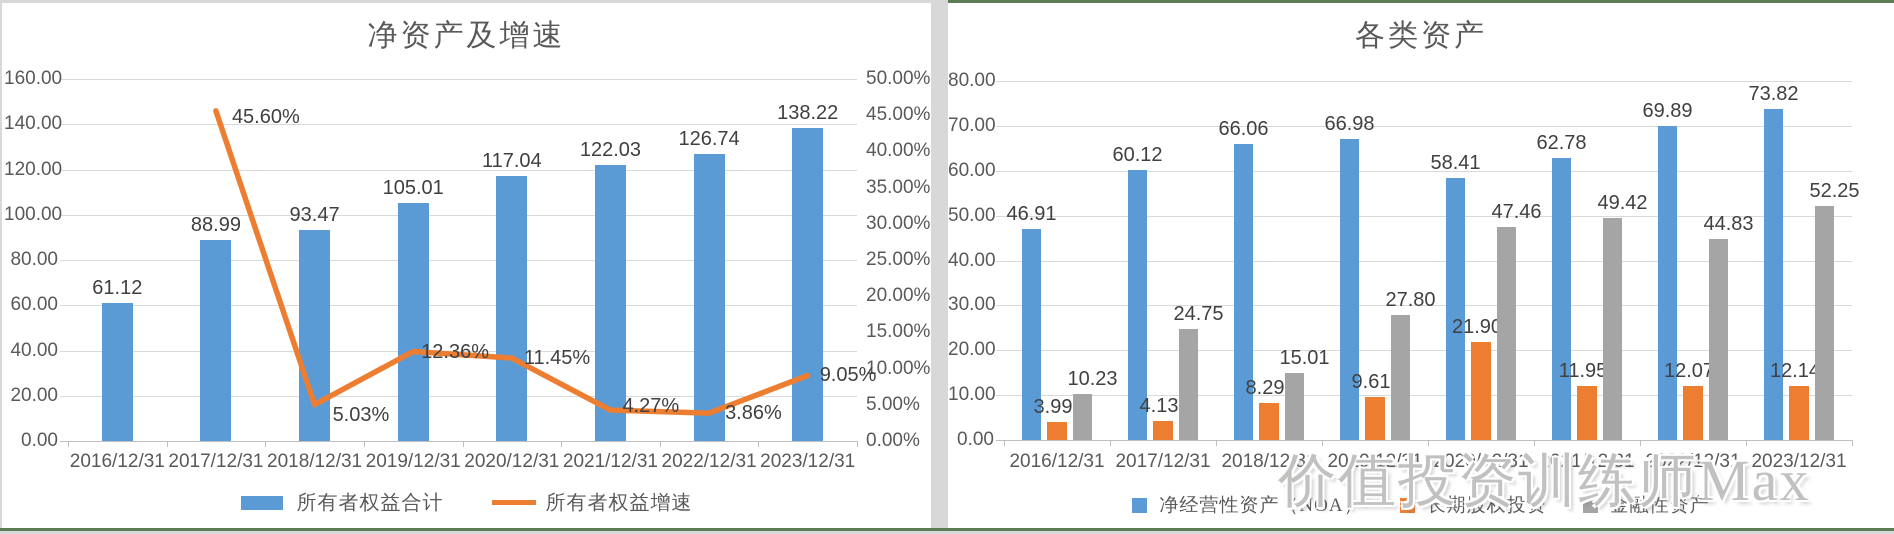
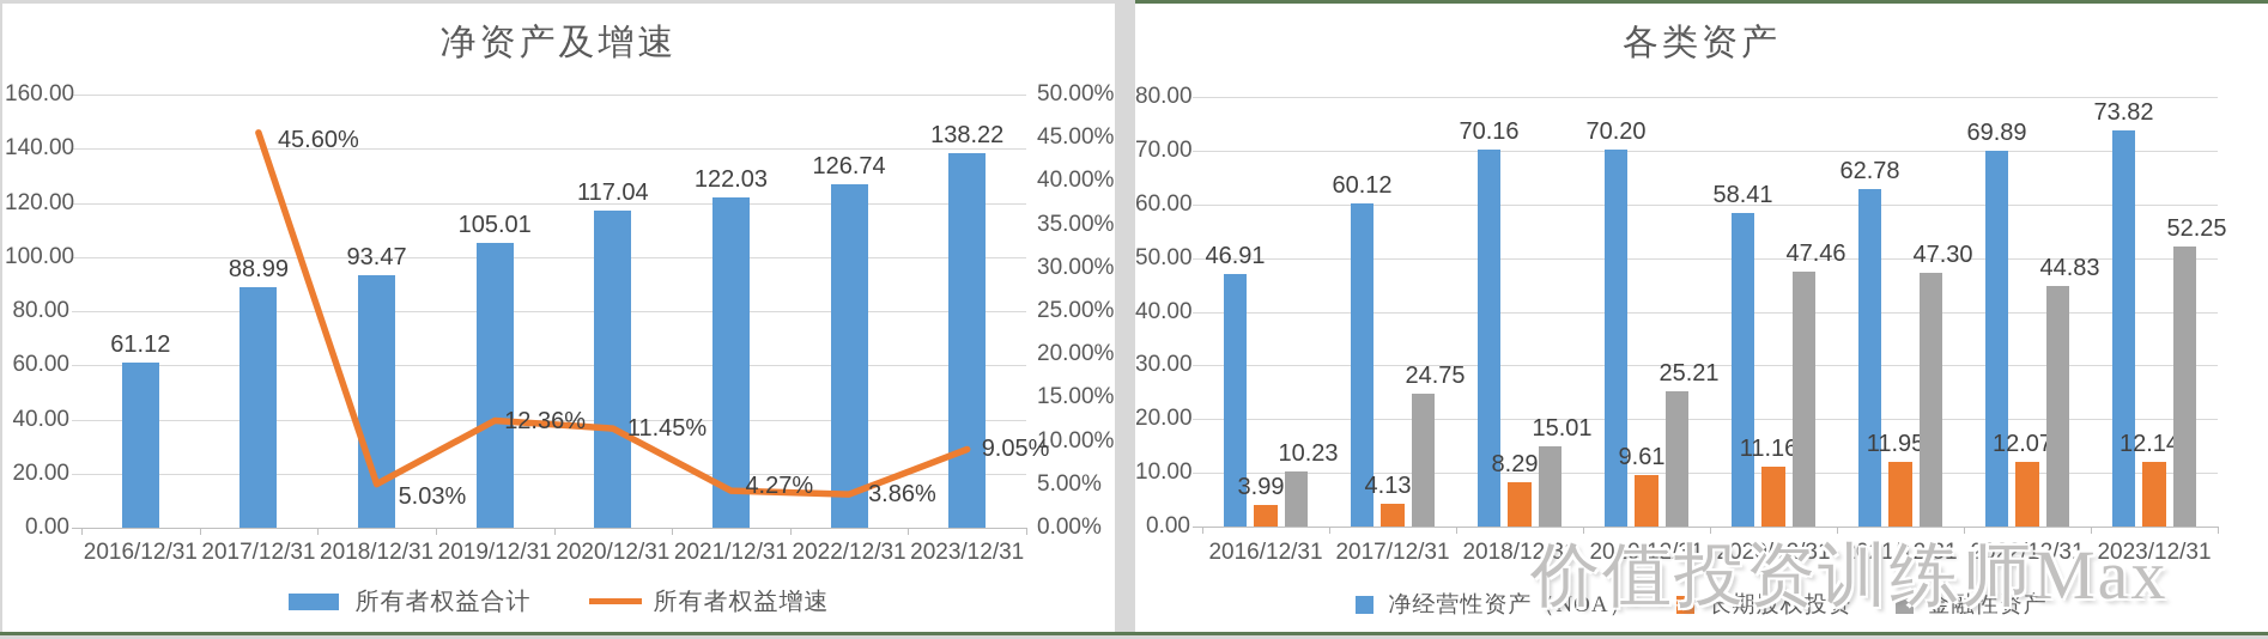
各类资产/净经营性资产（NOA）/2018/12/31: 66.06 -> 70.16
各类资产/净经营性资产（NOA）/2019/12/31: 66.98 -> 70.20
各类资产/金融性资产/2019/12/31: 27.80 -> 25.21
各类资产/长期股权投资/2020/12/31: 21.90 -> 11.16
各类资产/金融性资产/2021/12/31: 49.42 -> 47.30
